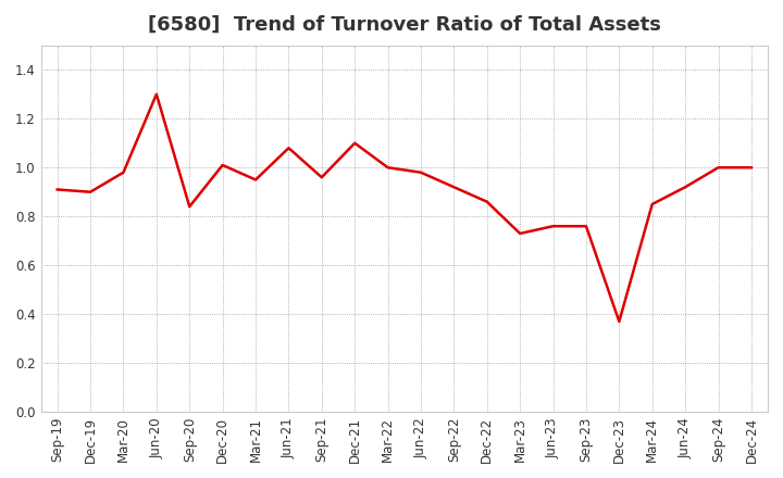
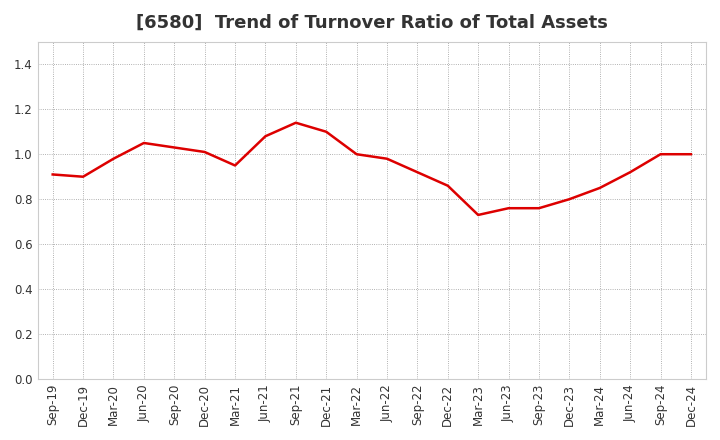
Jun-20: 1.30 -> 1.05
Sep-20: 0.84 -> 1.03
Sep-21: 0.96 -> 1.14
Dec-23: 0.37 -> 0.80
